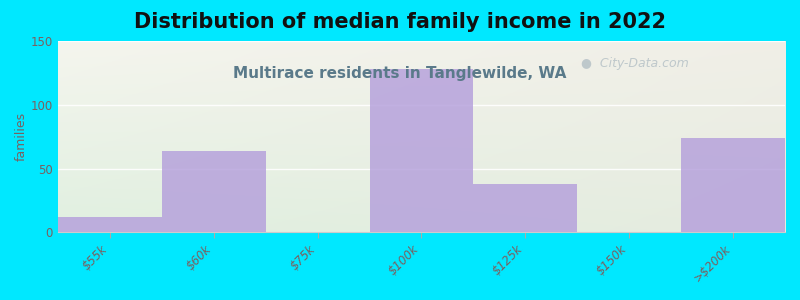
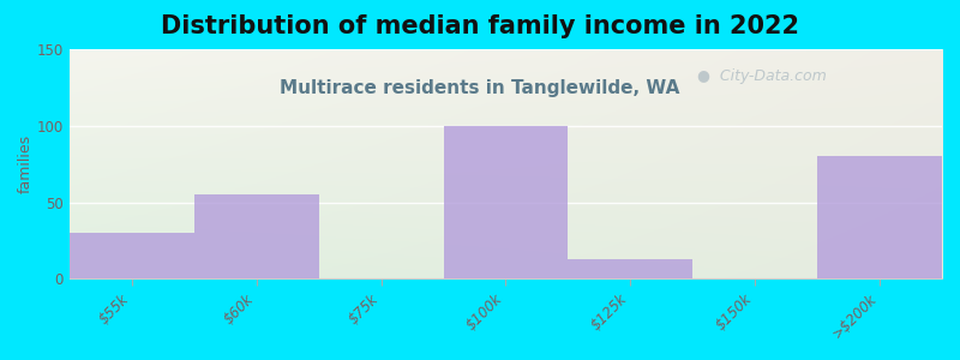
$55k: 12 -> 30
$60k: 64 -> 55
$100k: 128 -> 100
$125k: 38 -> 13
>$200k: 74 -> 80
